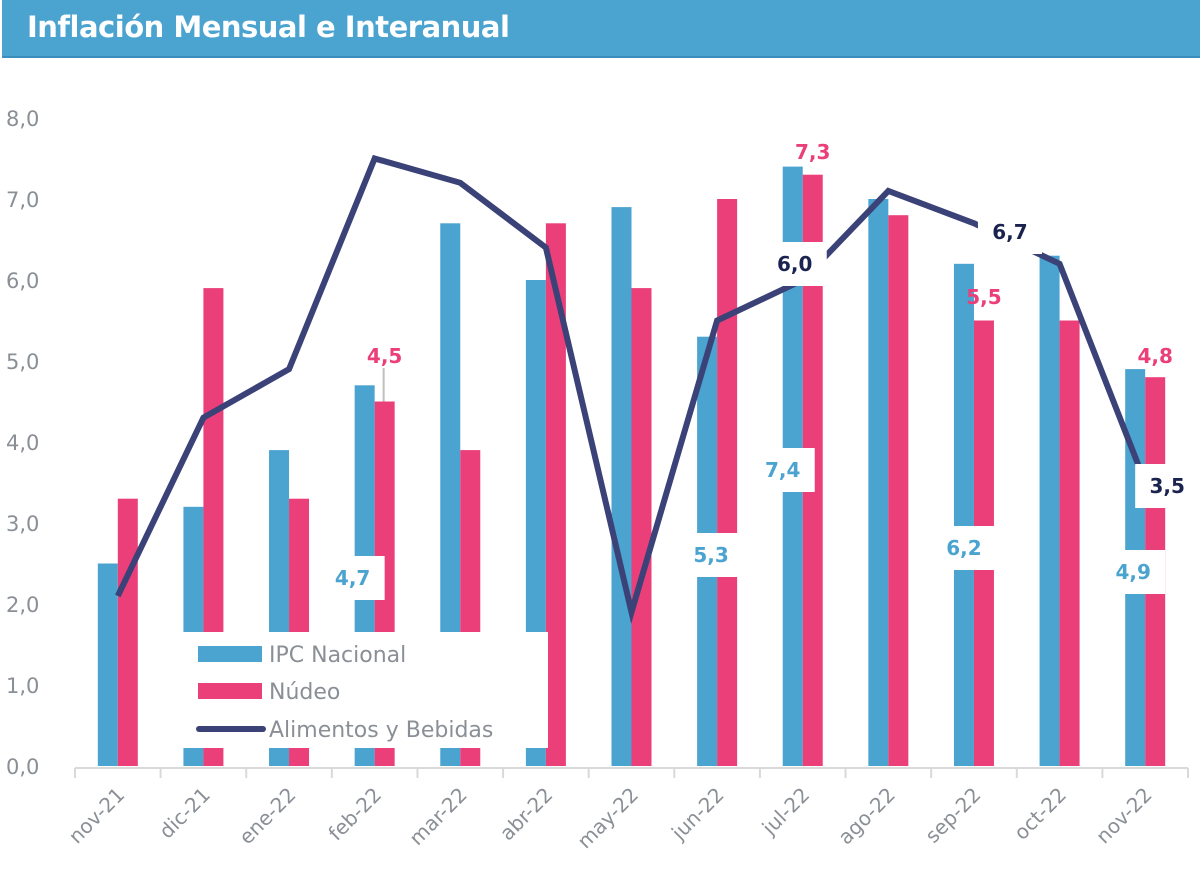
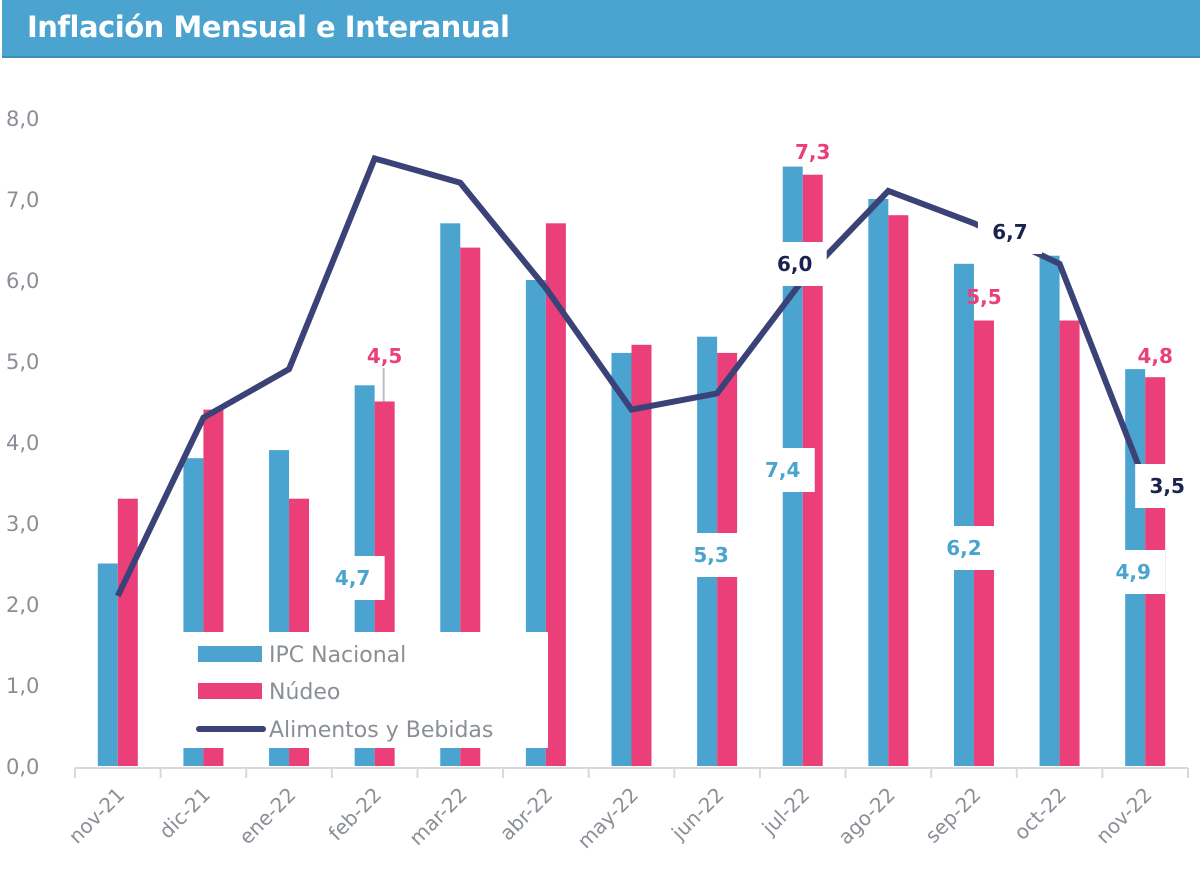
IPC Nacional/dic-21: 3,2 -> 3,8
Núdeo/dic-21: 5,9 -> 4,4
Núdeo/mar-22: 3,9 -> 6,4
Alimentos y Bebidas/abr-22: 6,4 -> 5,9
IPC Nacional/may-22: 6,9 -> 5,1
Núdeo/may-22: 5,9 -> 5,2
Alimentos y Bebidas/may-22: 1,9 -> 4,4
Núdeo/jun-22: 7,0 -> 5,1
Alimentos y Bebidas/jun-22: 5,5 -> 4,6
